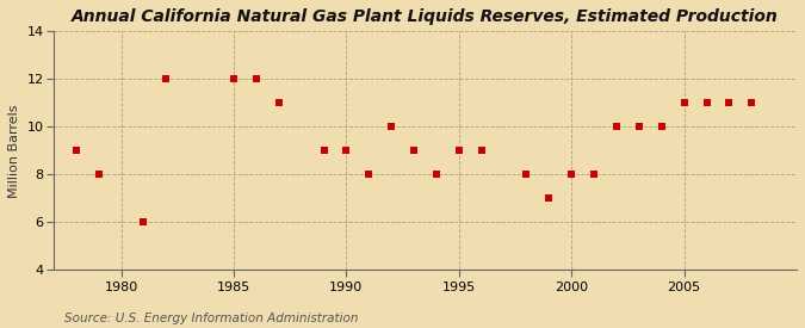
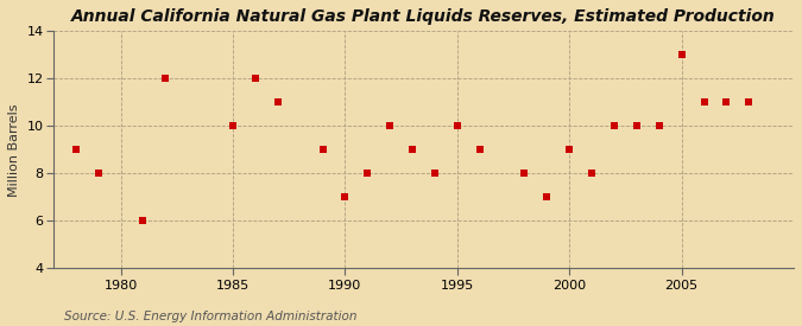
1985: 12 -> 10
1990: 9 -> 7
1995: 9 -> 10
2000: 8 -> 9
2005: 11 -> 13
